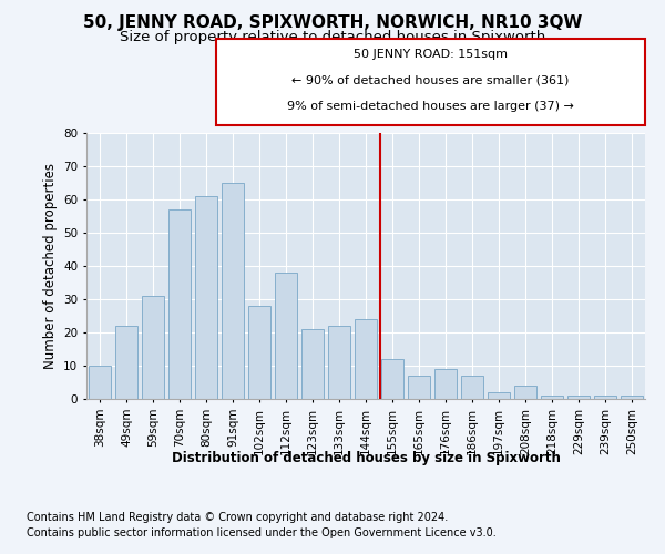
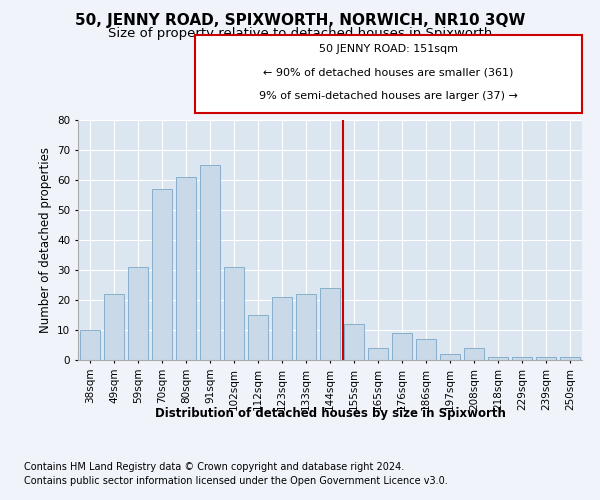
102sqm: 28 -> 31
112sqm: 38 -> 15
165sqm: 7 -> 4
